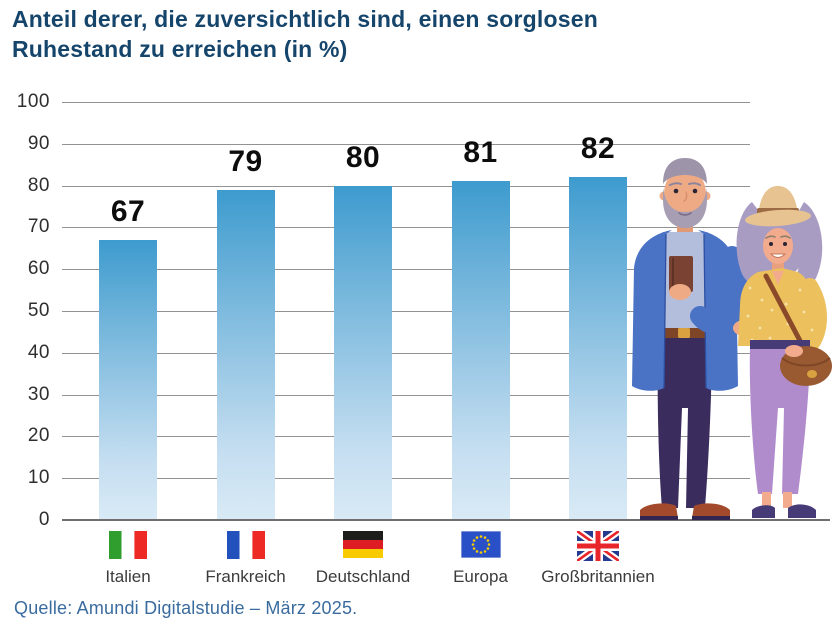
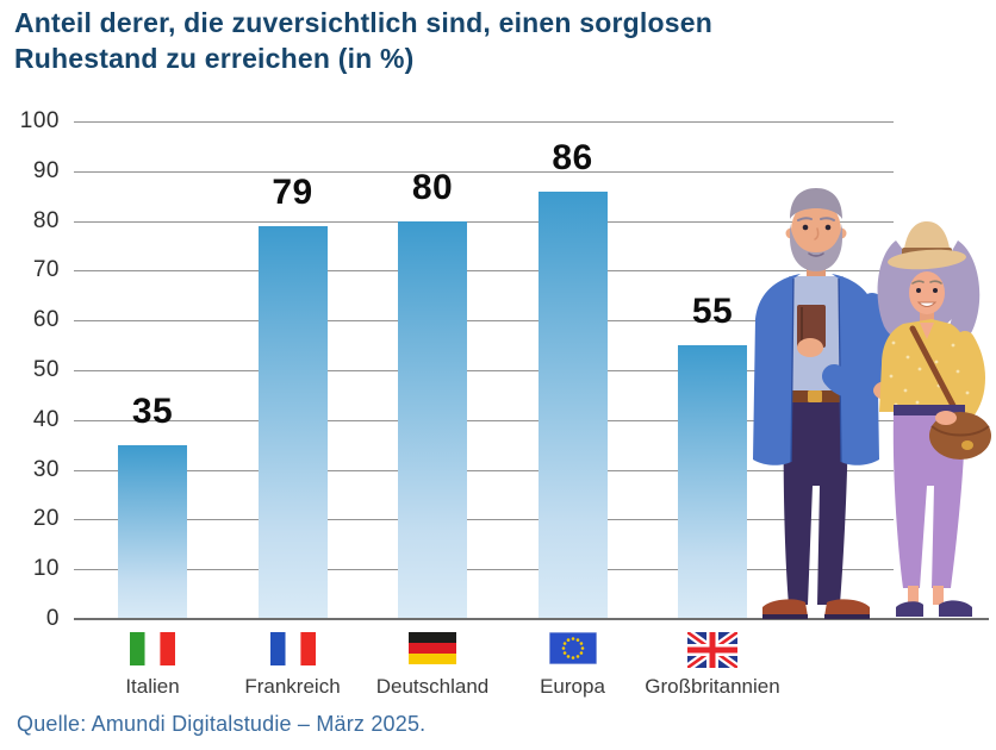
Italien: 67 -> 35
Europa: 81 -> 86
Großbritannien: 82 -> 55
